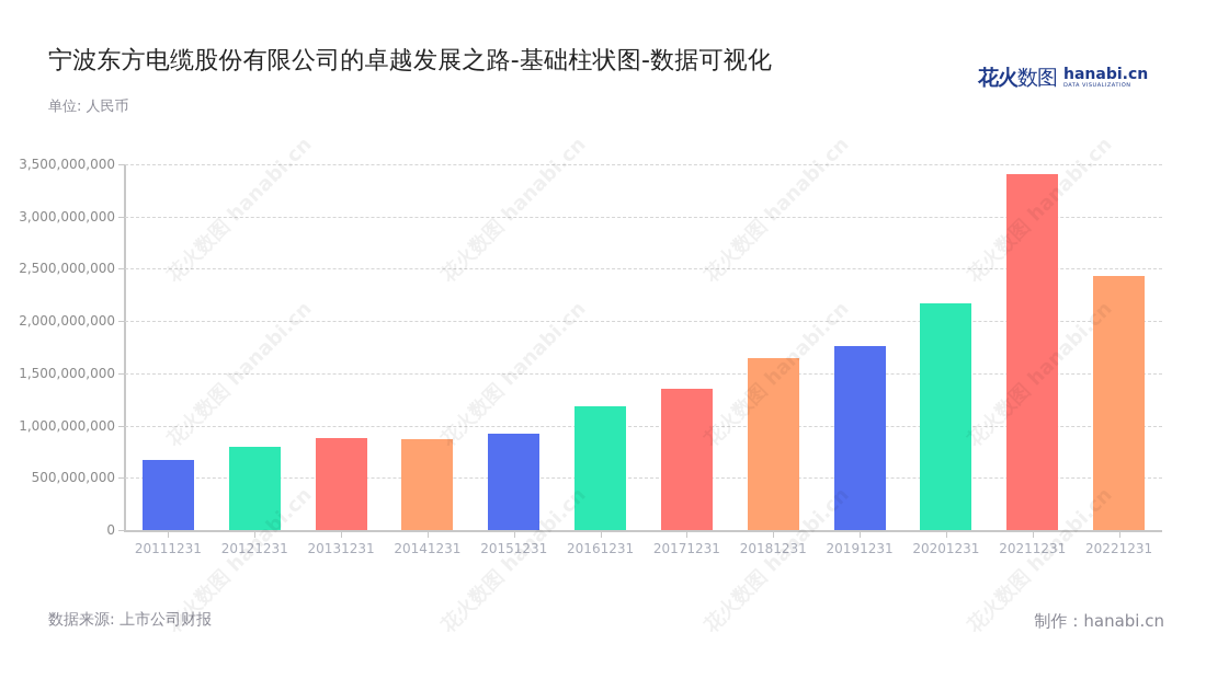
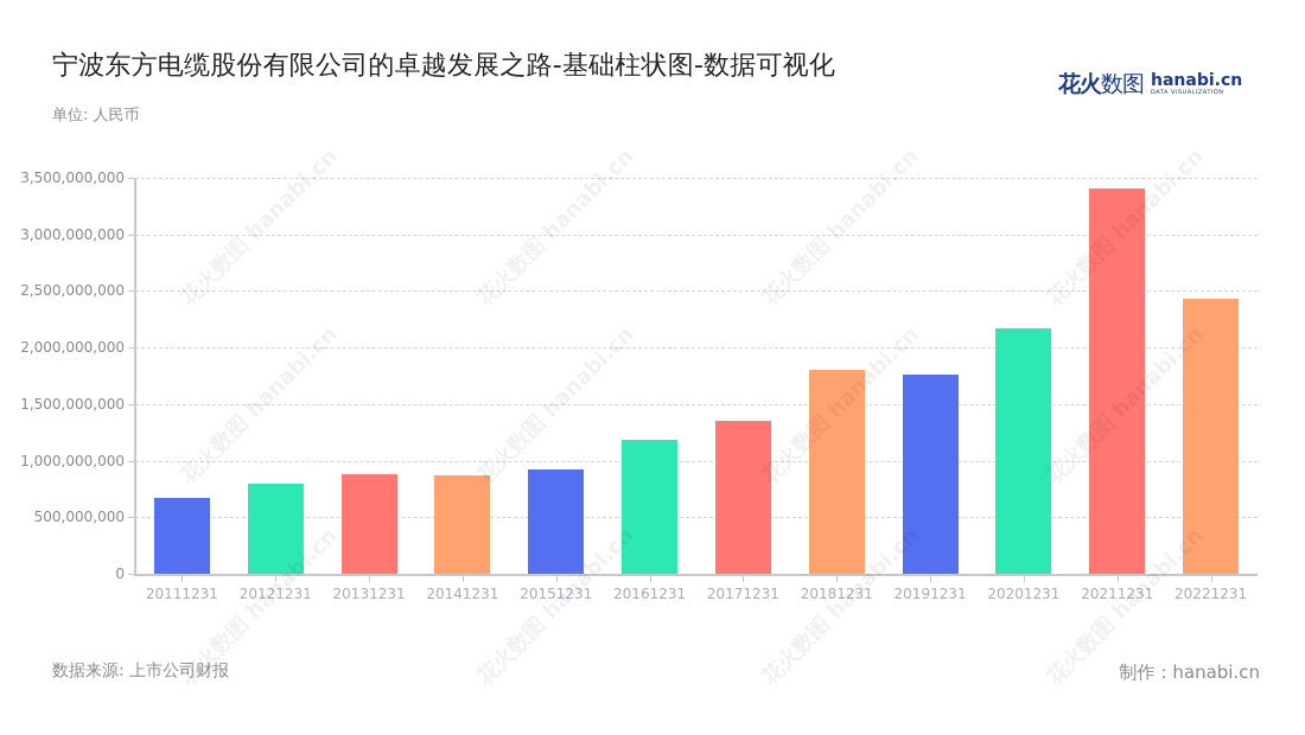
20181231: 1600000000 -> 1800000000
